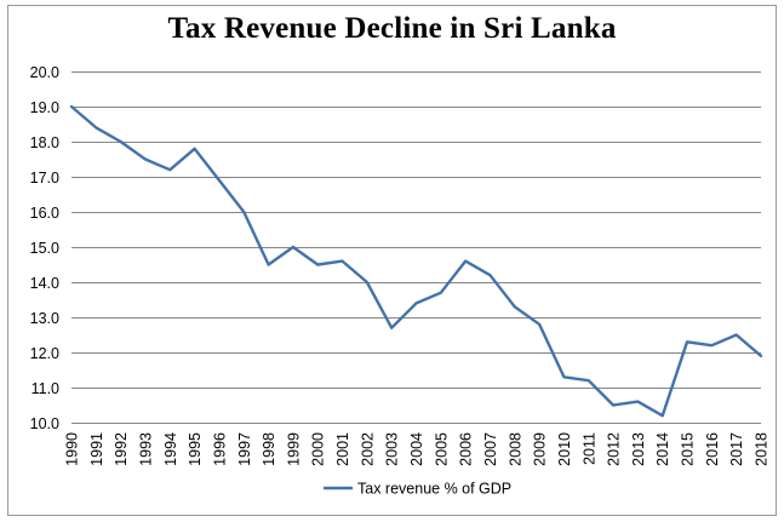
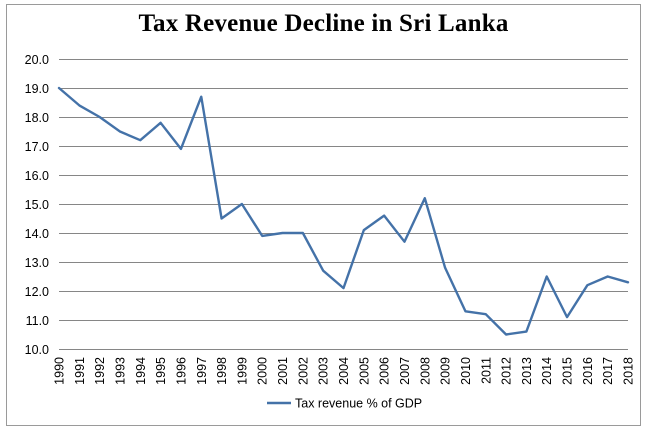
1997: 16.0 -> 18.7
2000: 14.5 -> 13.9
2001: 14.6 -> 14.0
2004: 13.4 -> 12.1
2005: 13.7 -> 14.1
2007: 14.2 -> 13.7
2008: 13.3 -> 15.2
2014: 10.2 -> 12.5
2015: 12.3 -> 11.1
2018: 11.9 -> 12.3
